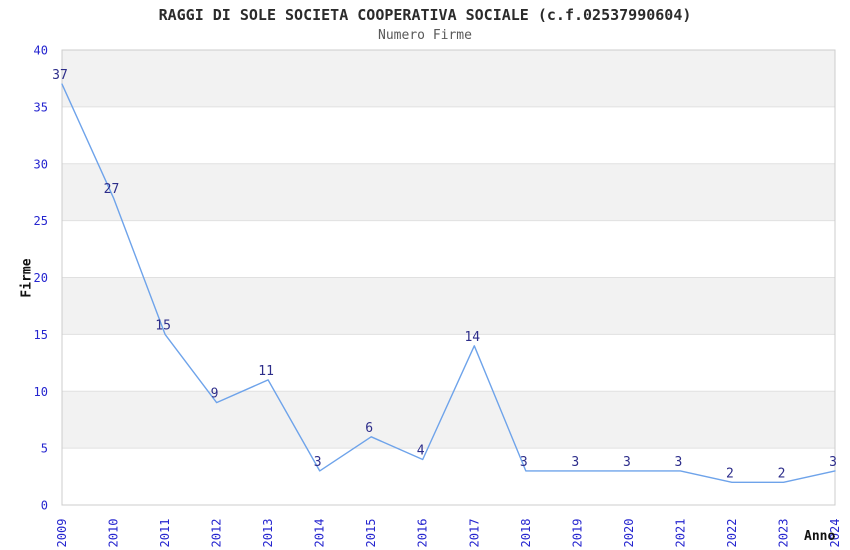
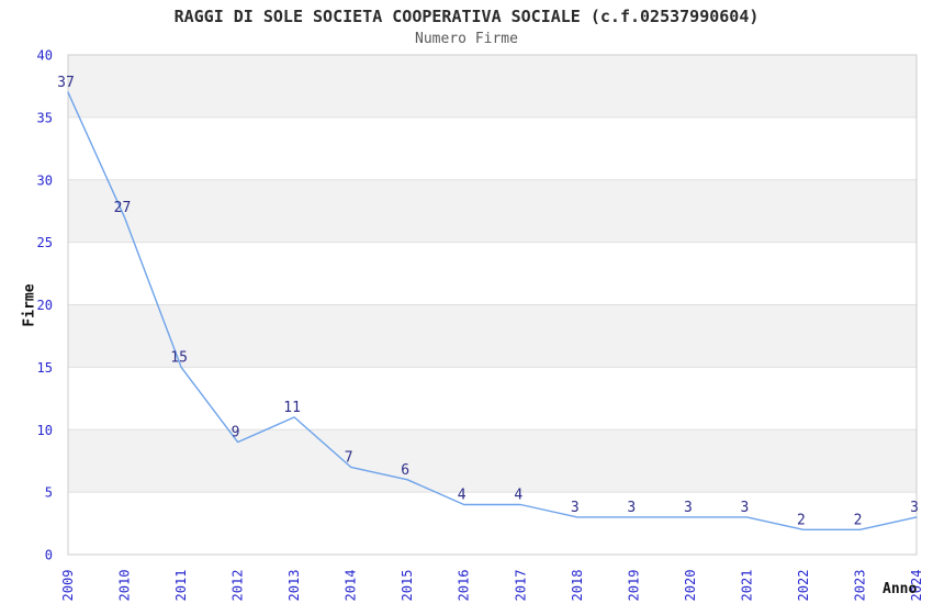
2014: 3 -> 7
2017: 14 -> 4
